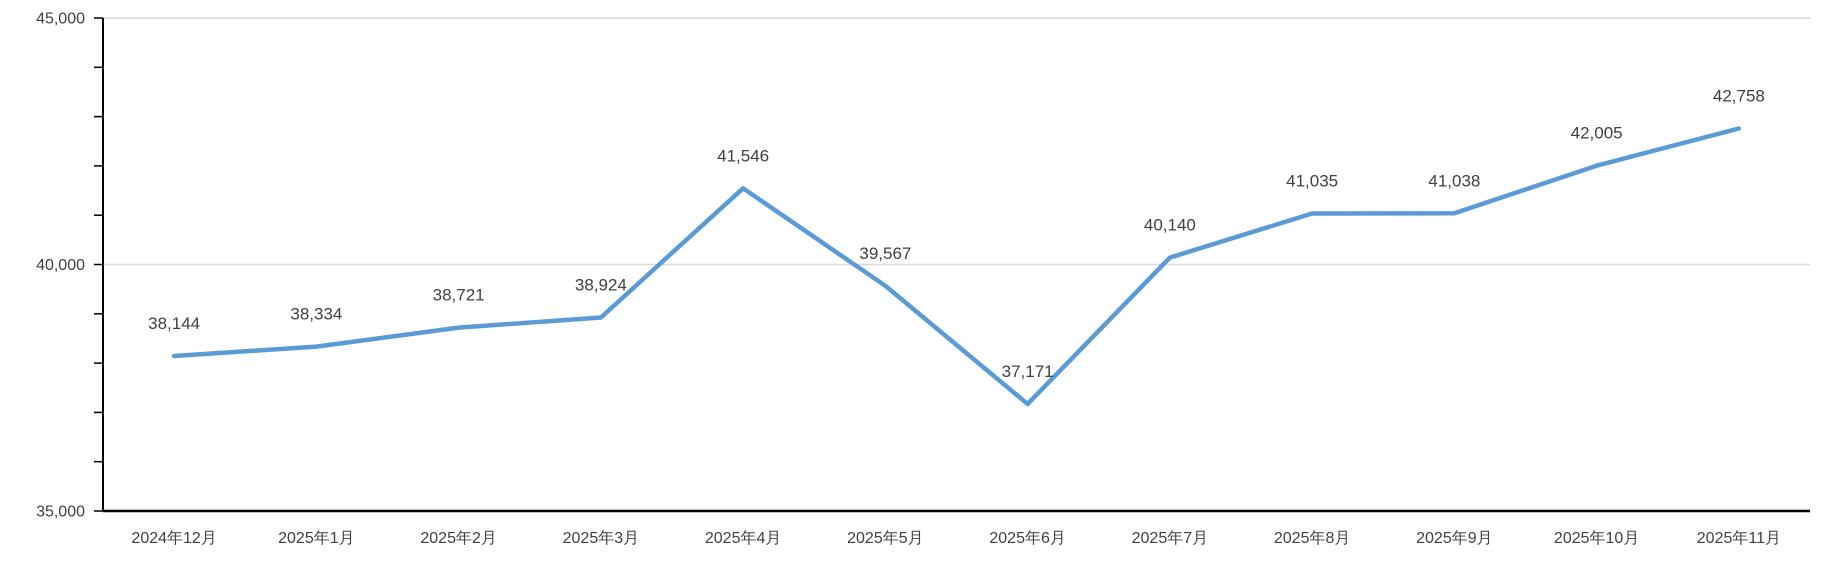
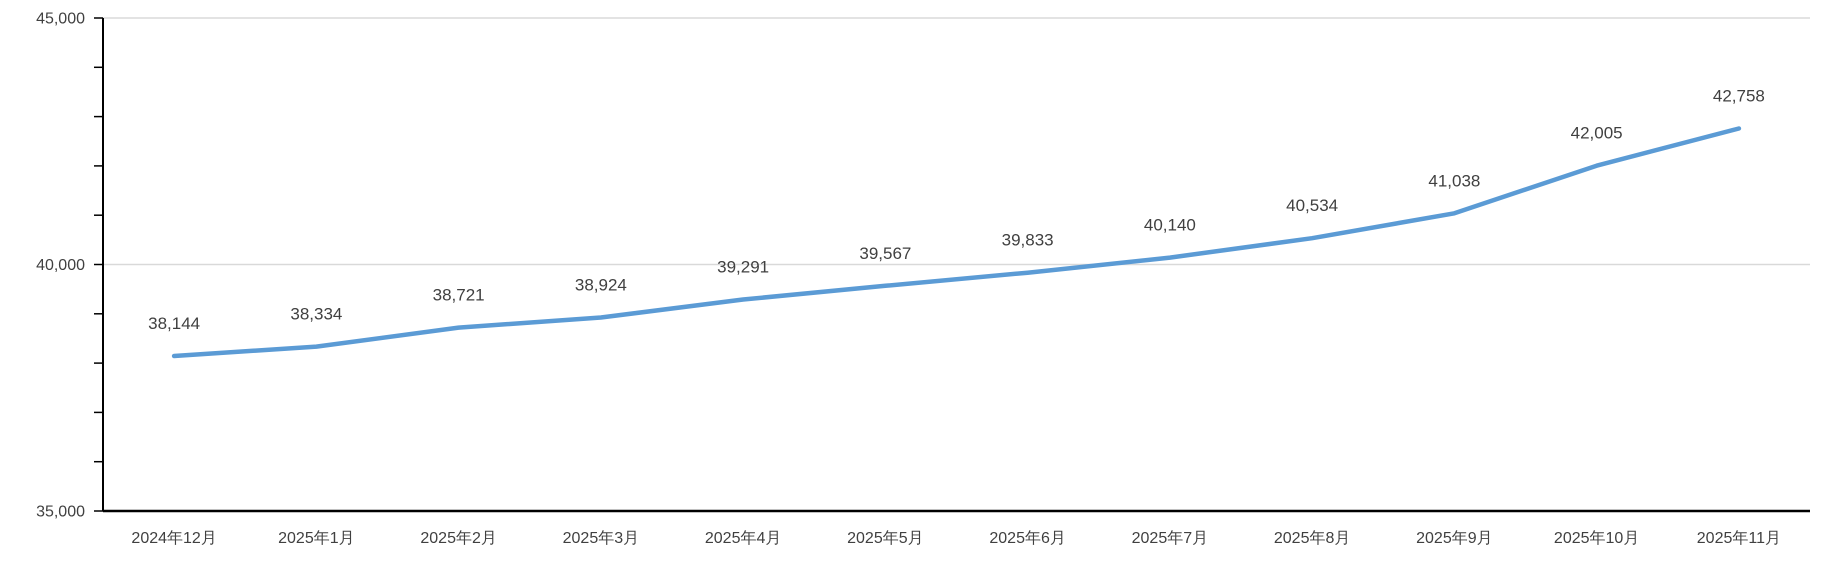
2025年4月: 41,546 -> 39,291
2025年6月: 37,171 -> 39,833
2025年8月: 41,035 -> 40,534
